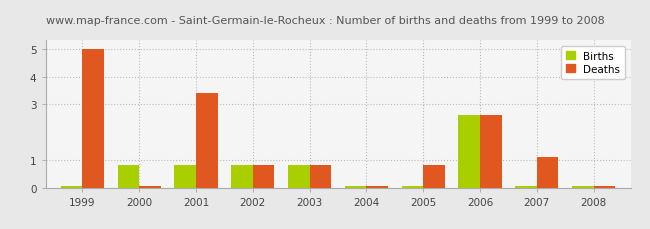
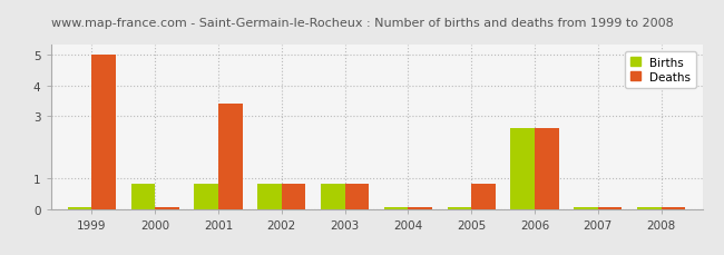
Deaths/2007: 1.10 -> 0.04
